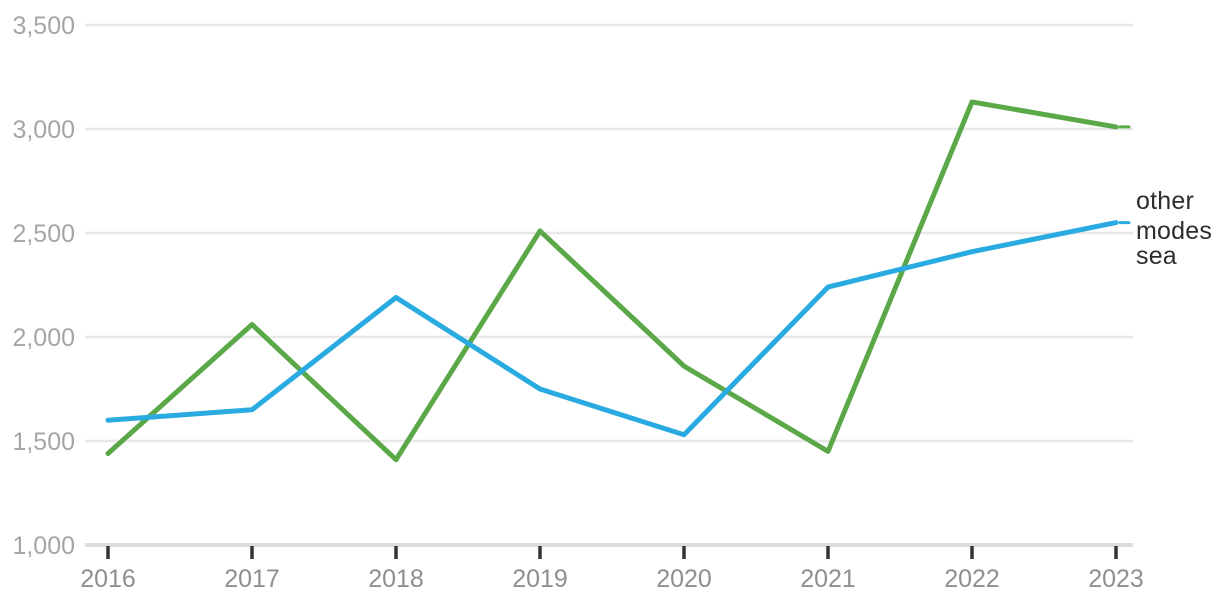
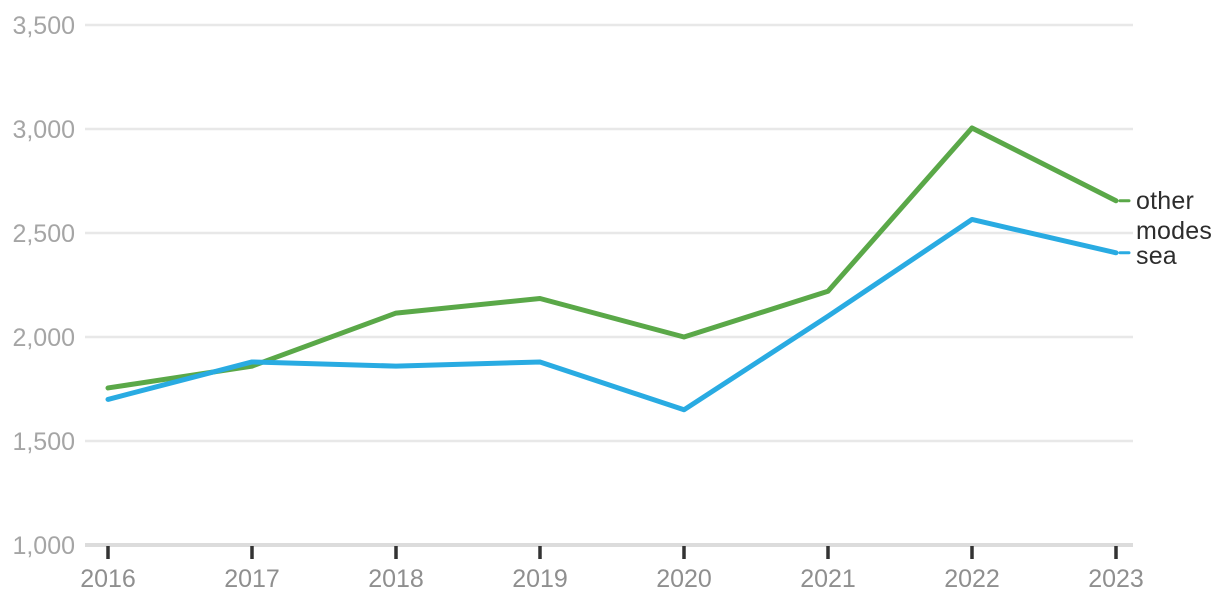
other modes/2016: 1440 -> 1760
sea/2016: 1600 -> 1700
other modes/2017: 2060 -> 1860
sea/2017: 1650 -> 1880
other modes/2018: 1410 -> 2120
sea/2018: 2190 -> 1860
other modes/2019: 2510 -> 2180
sea/2019: 1750 -> 1880
other modes/2020: 1860 -> 2000
sea/2020: 1530 -> 1650
other modes/2021: 1450 -> 2220
sea/2021: 2240 -> 2100
other modes/2022: 3130 -> 3000
sea/2022: 2410 -> 2560
other modes/2023: 3010 -> 2660
sea/2023: 2550 -> 2400
